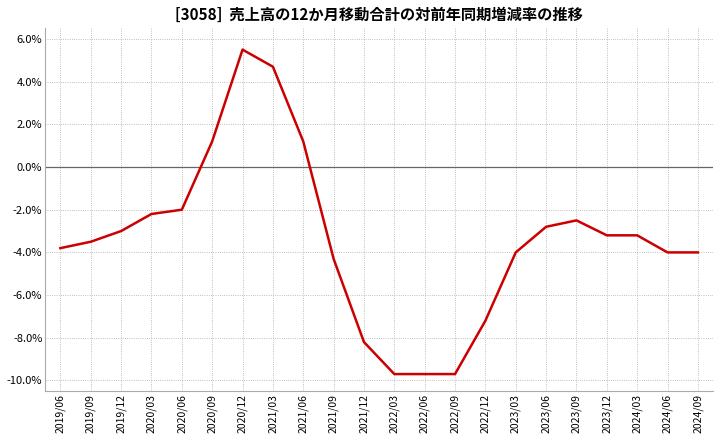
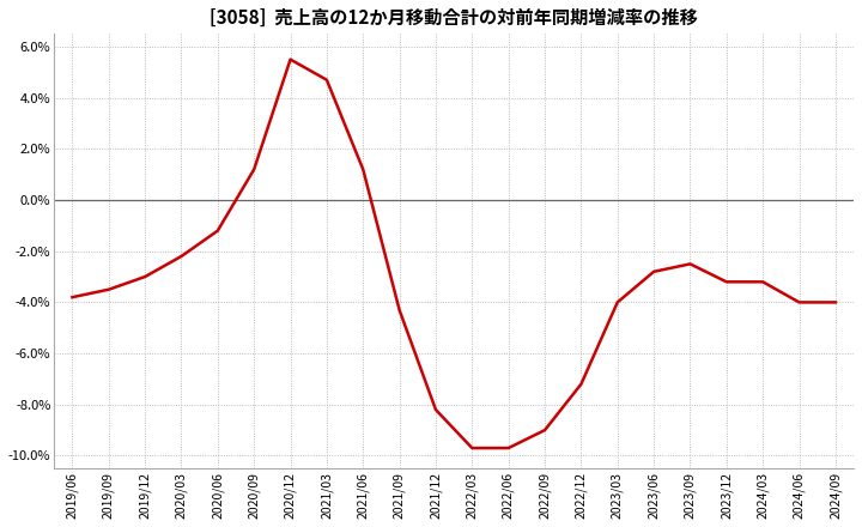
2020/06: -2.0% -> -1.2%
2022/09: -9.7% -> -9.0%
